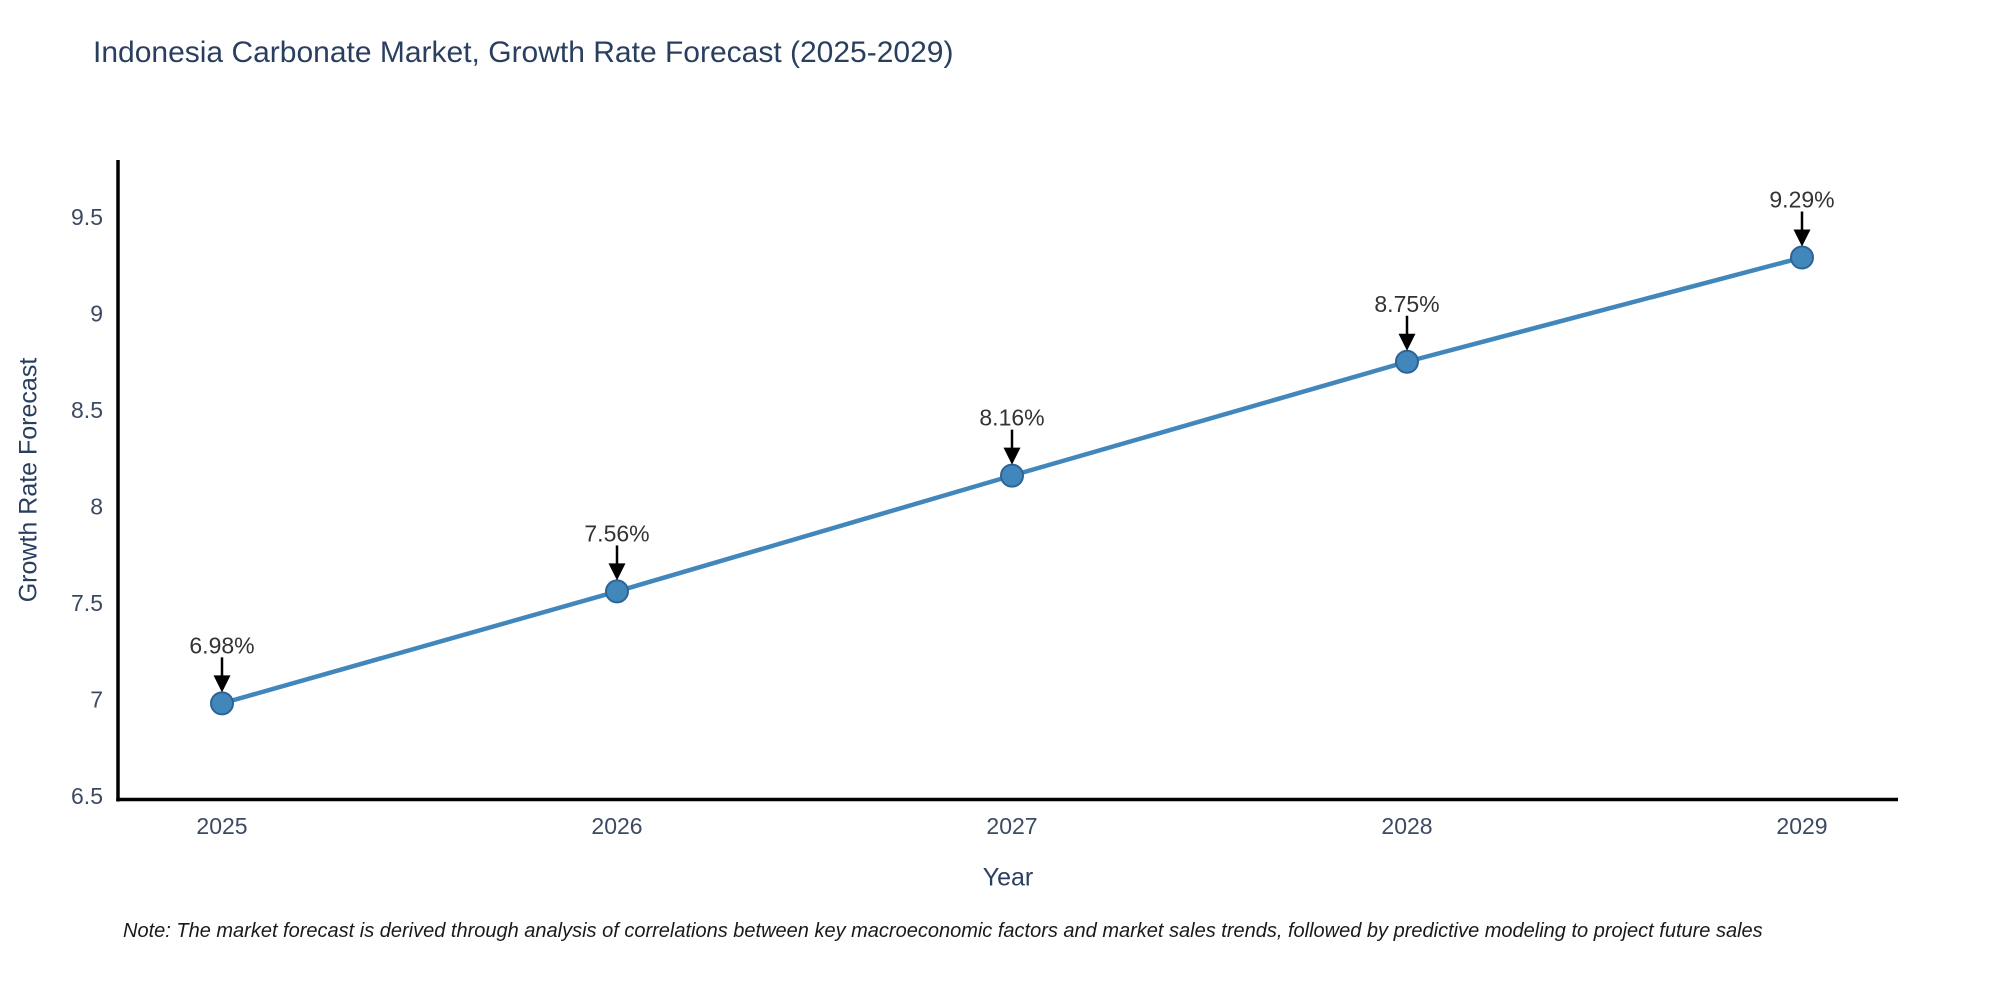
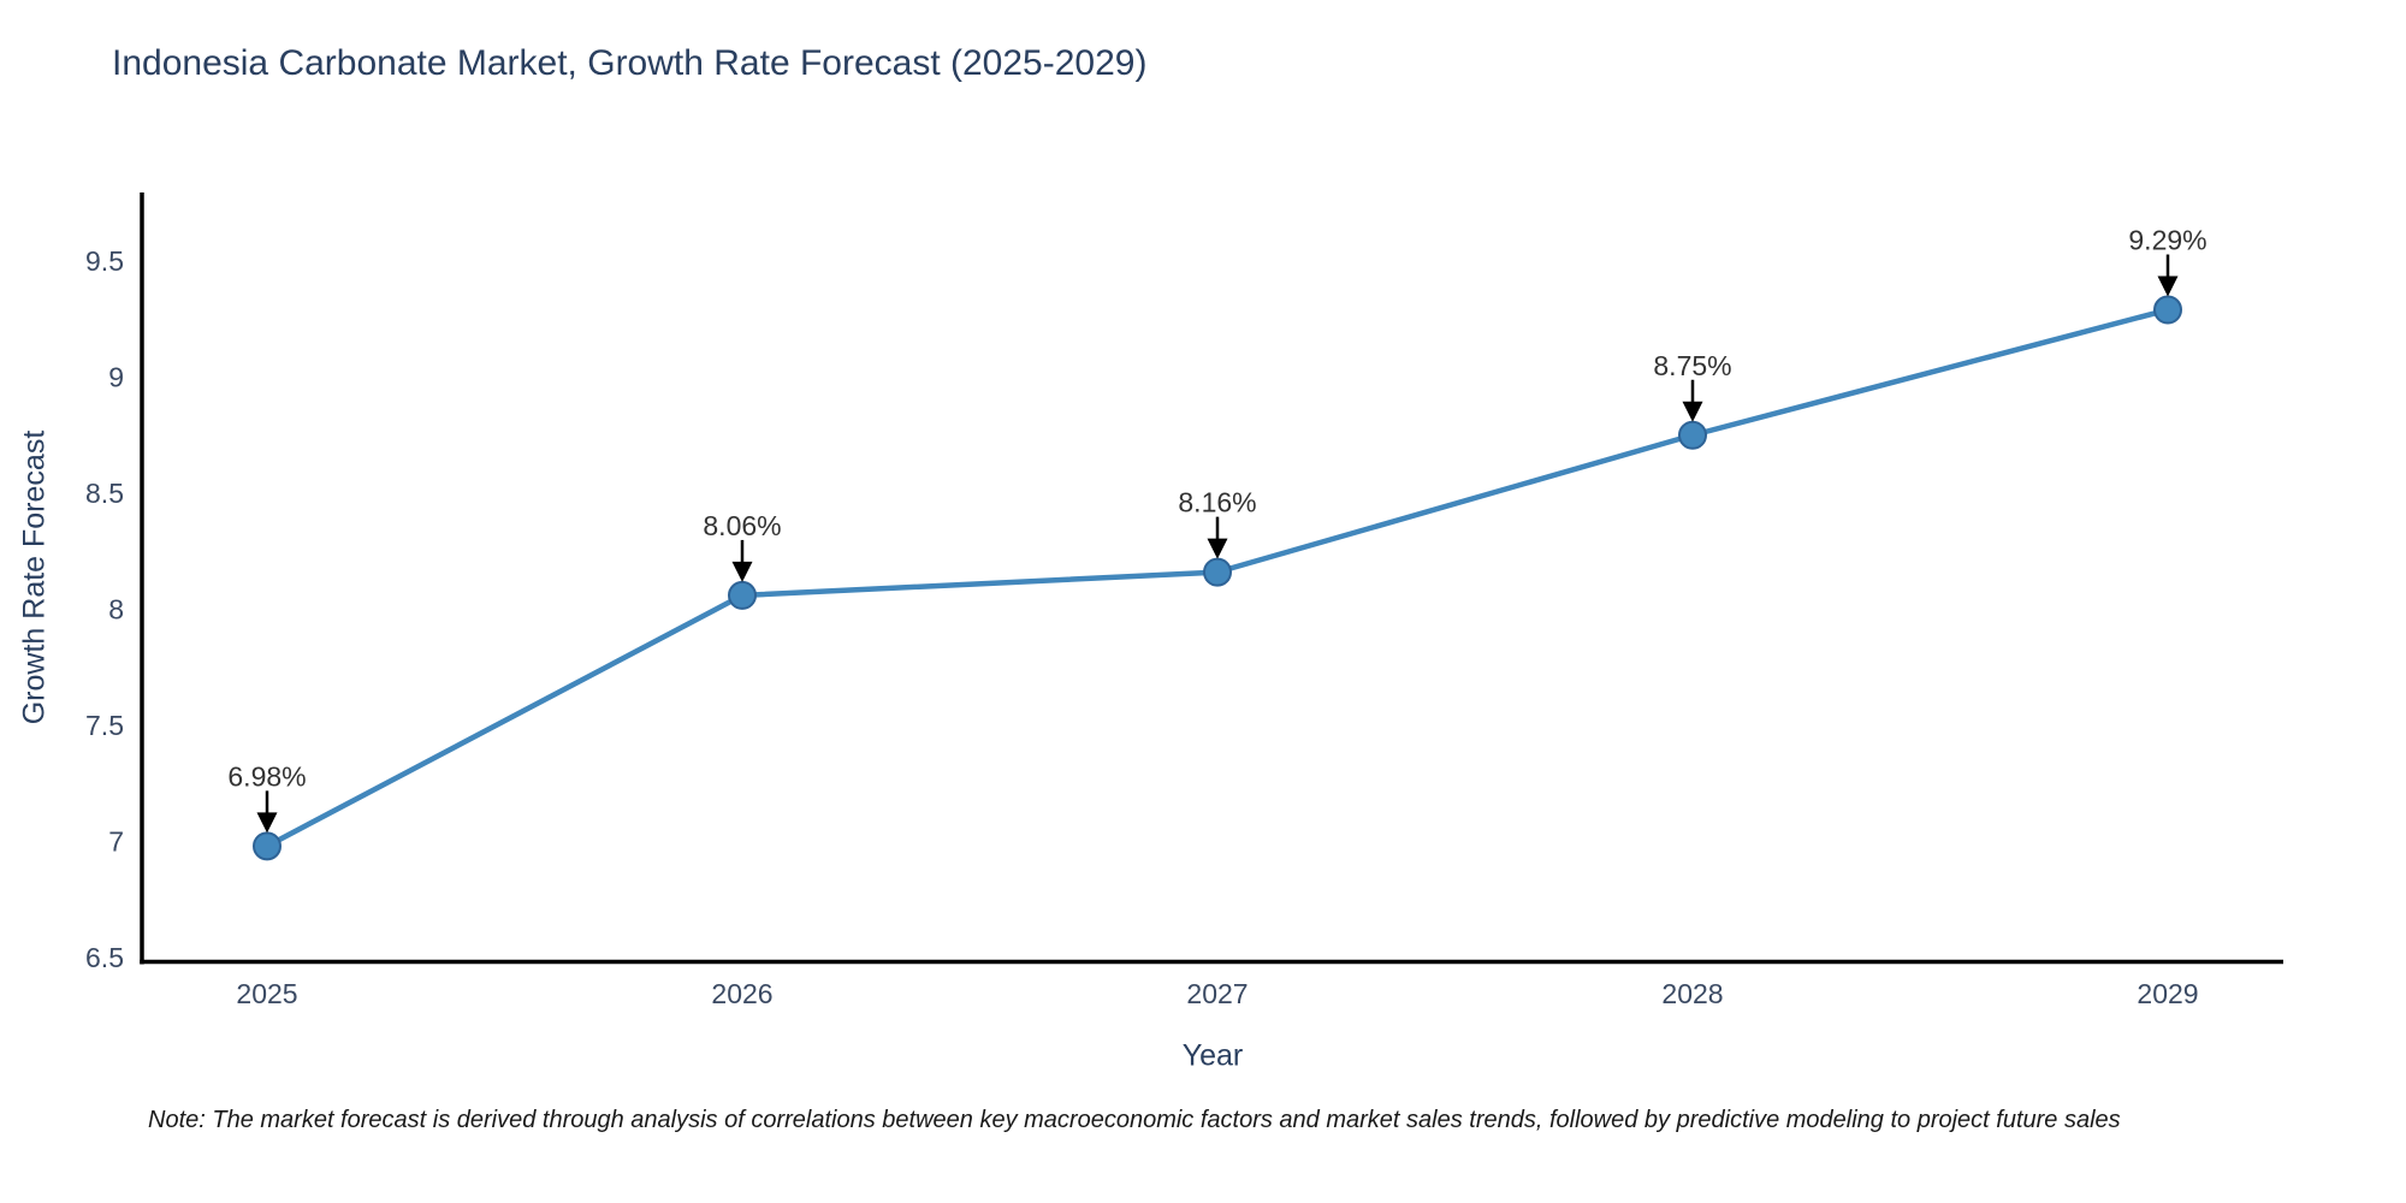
2026: 7.56% -> 8.06%
